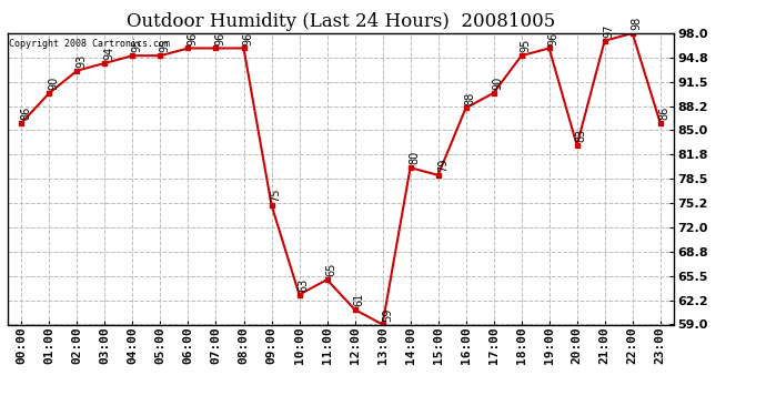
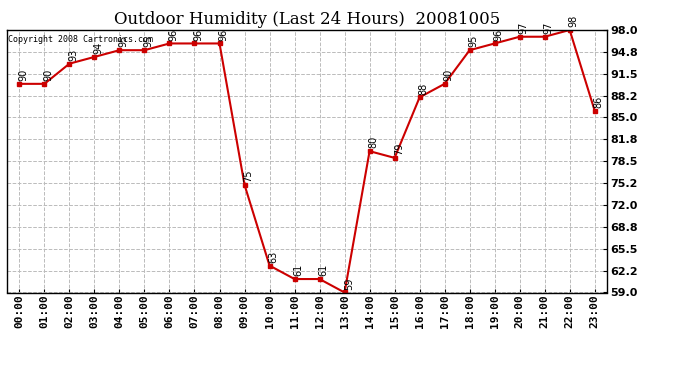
00:00: 86 -> 90
11:00: 65 -> 61
20:00: 83 -> 97
